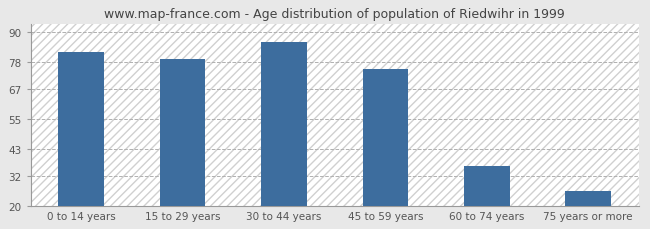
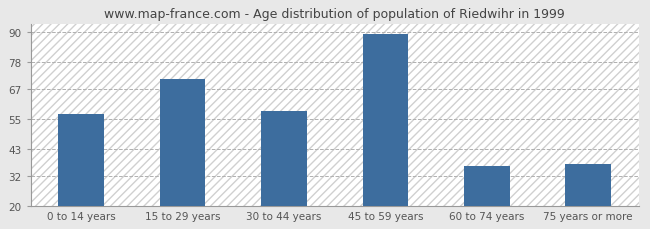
0 to 14 years: 82 -> 57
15 to 29 years: 79 -> 71
30 to 44 years: 86 -> 58
45 to 59 years: 75 -> 89
75 years or more: 26 -> 37
